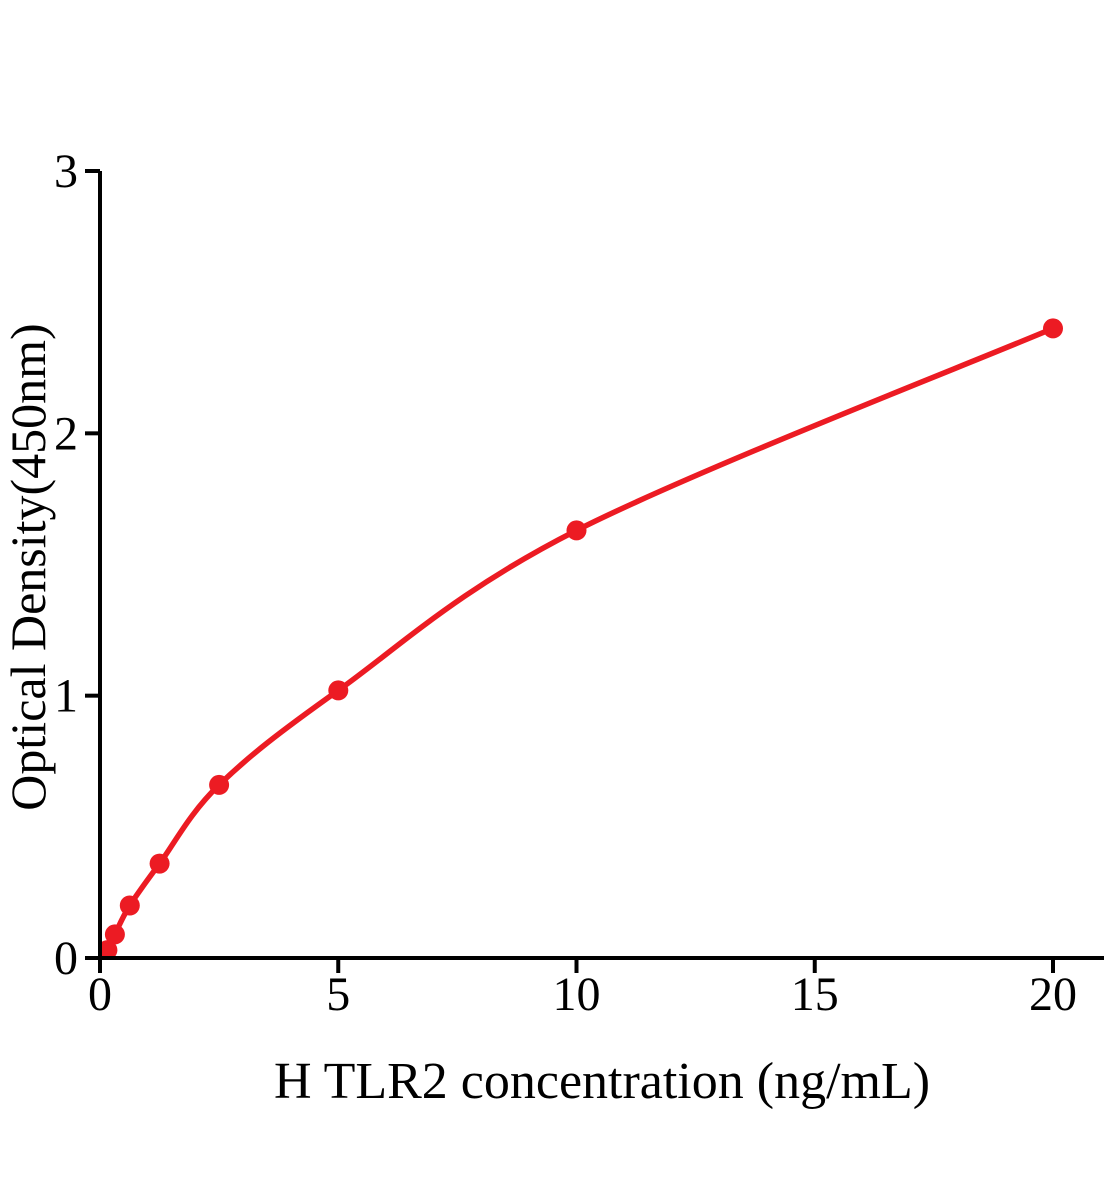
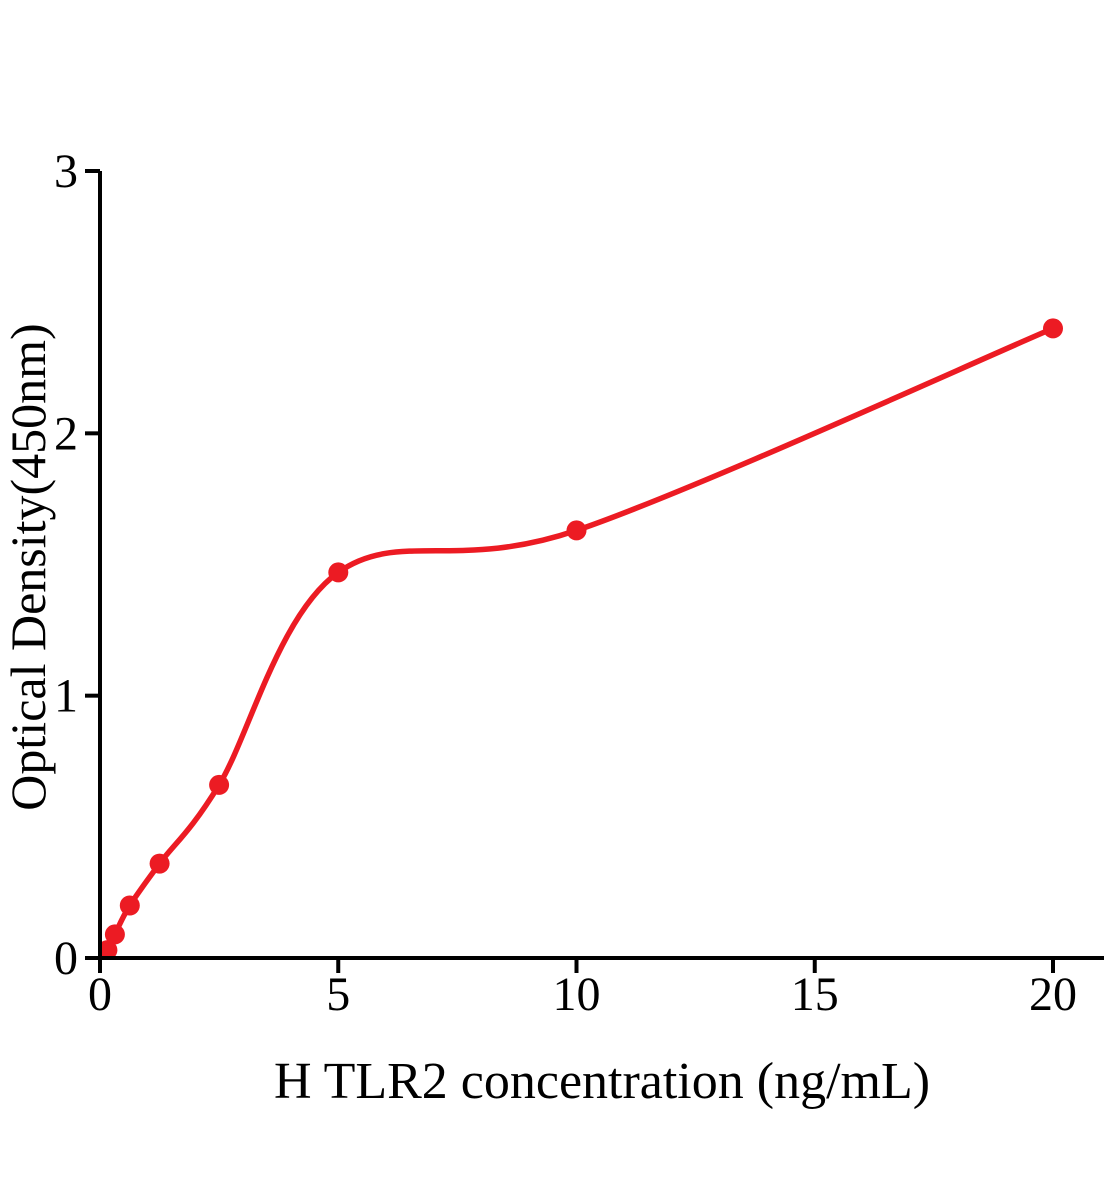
5: 1.02 -> 1.47
